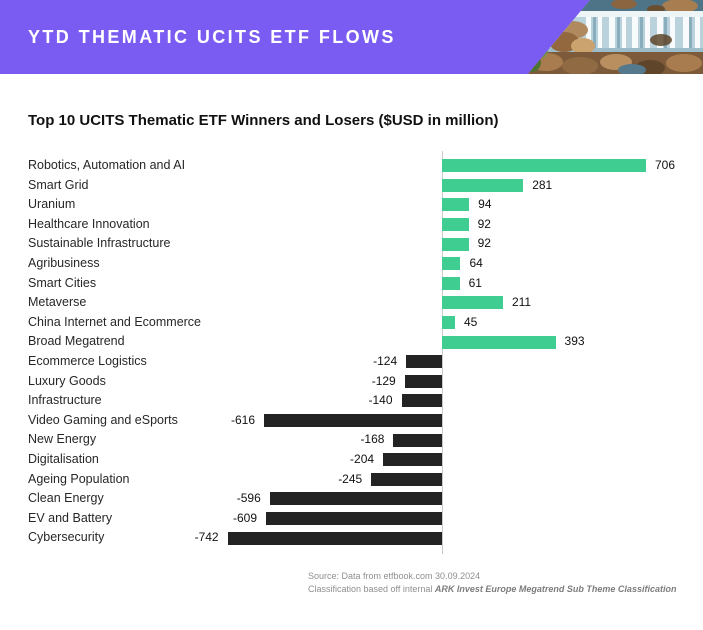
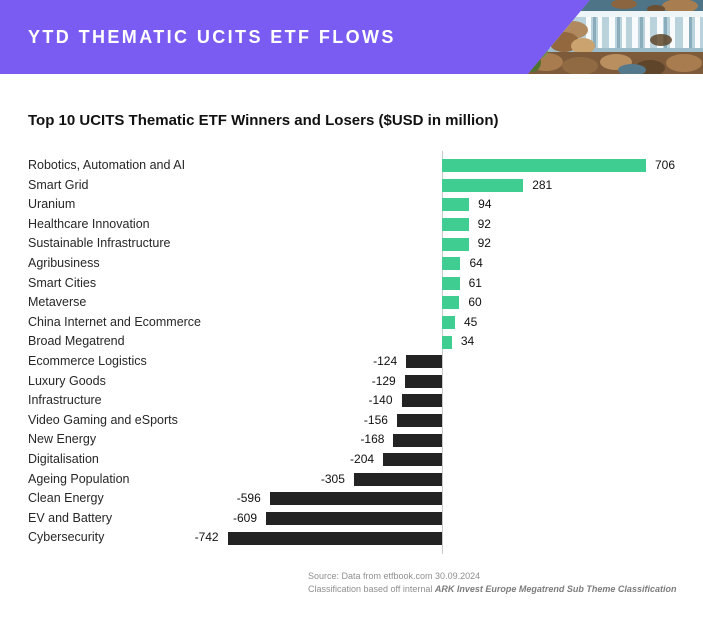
Metaverse: 211 -> 60
Broad Megatrend: 393 -> 34
Video Gaming and eSports: -616 -> -156
Ageing Population: -245 -> -305
